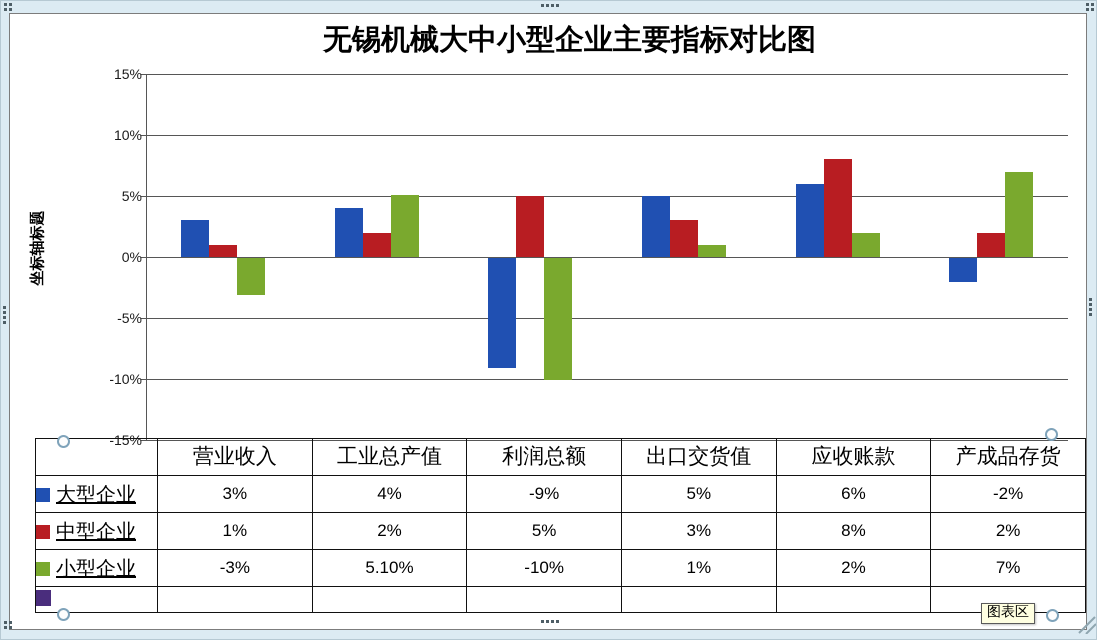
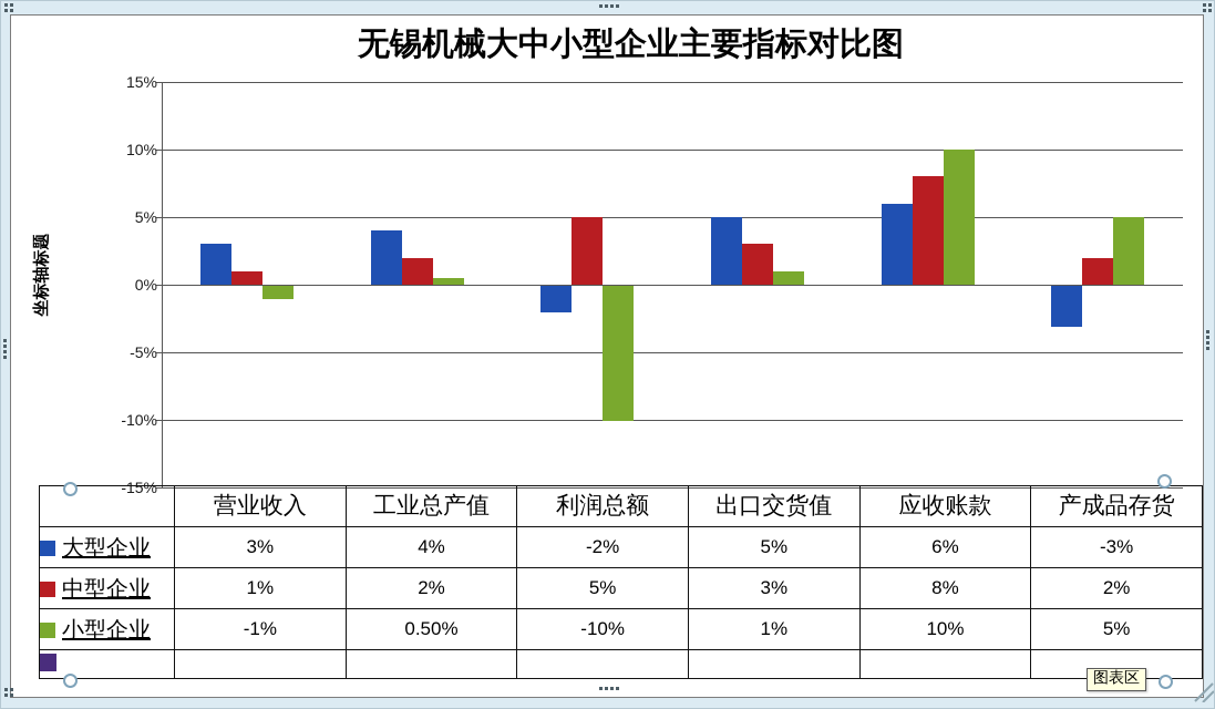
小型企业/营业收入: -3% -> -1%
小型企业/工业总产值: 5.10% -> 0.50%
大型企业/利润总额: -9% -> -2%
小型企业/应收账款: 2% -> 10%
大型企业/产成品存货: -2% -> -3%
小型企业/产成品存货: 7% -> 5%
